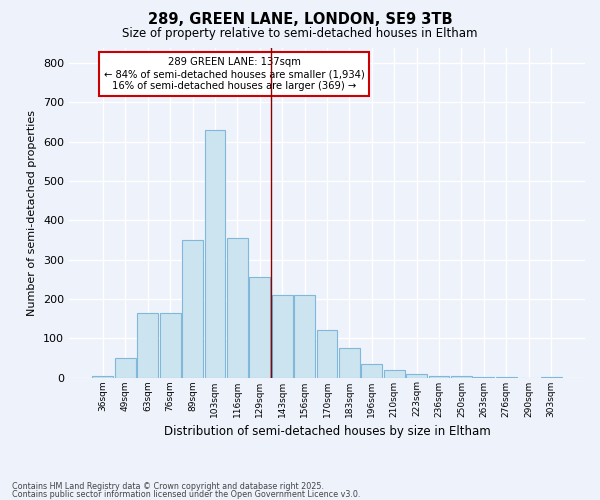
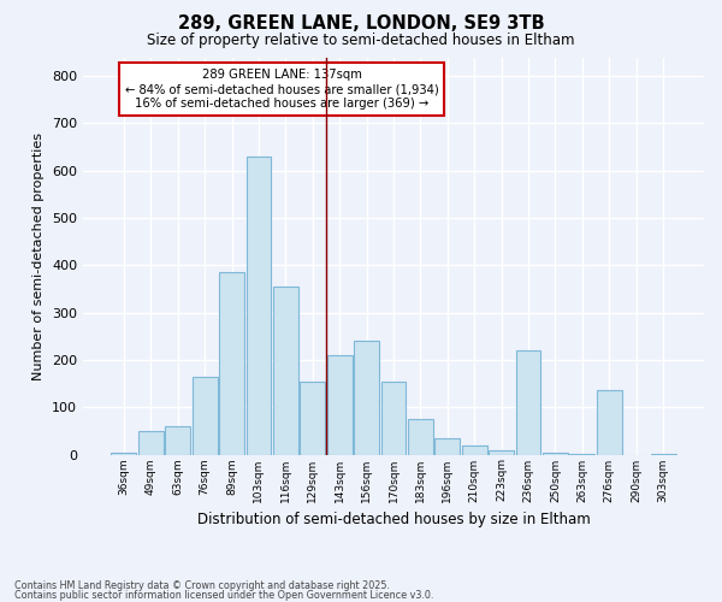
63sqm: 165 -> 60
89sqm: 350 -> 385
129sqm: 255 -> 155
156sqm: 210 -> 240
170sqm: 120 -> 155
236sqm: 5 -> 220
276sqm: 1 -> 135
